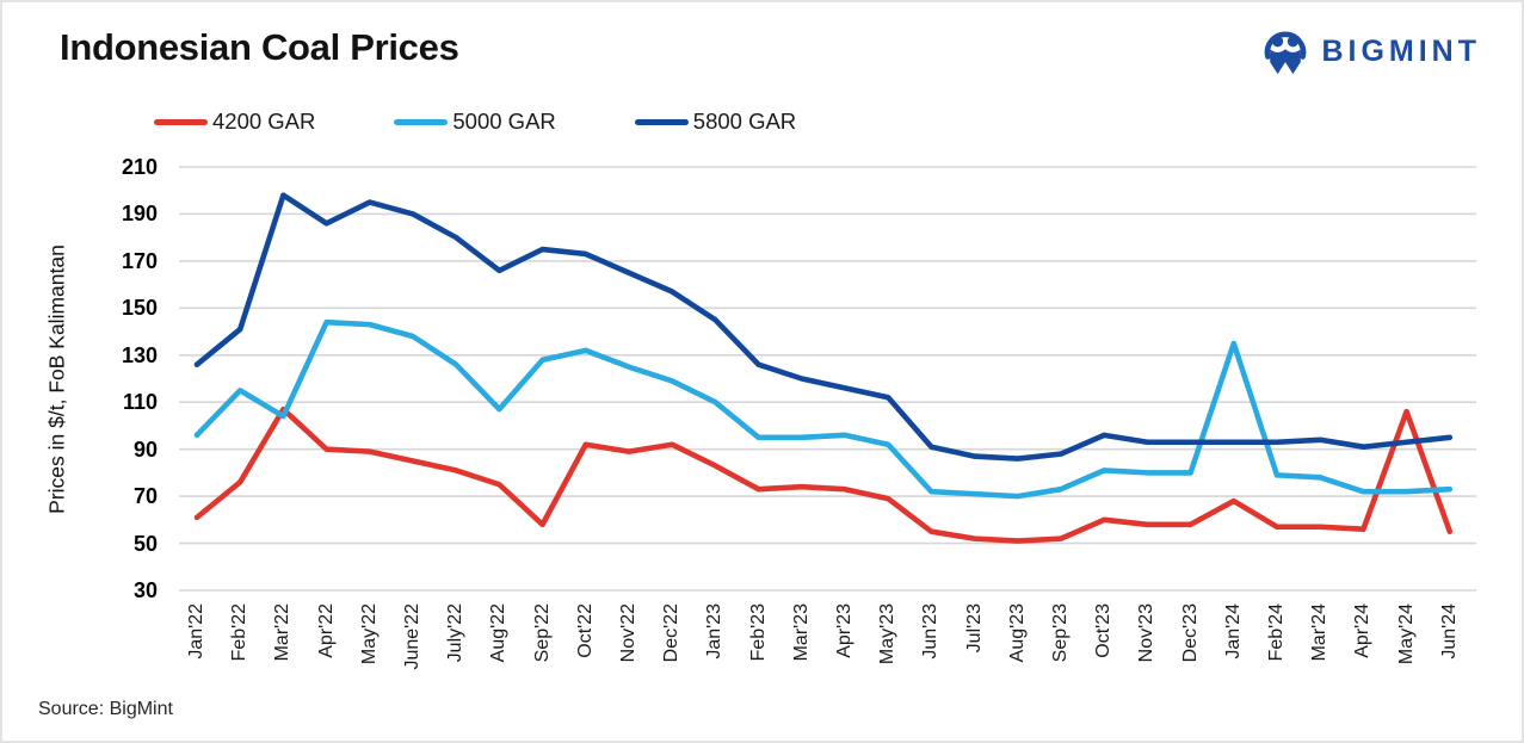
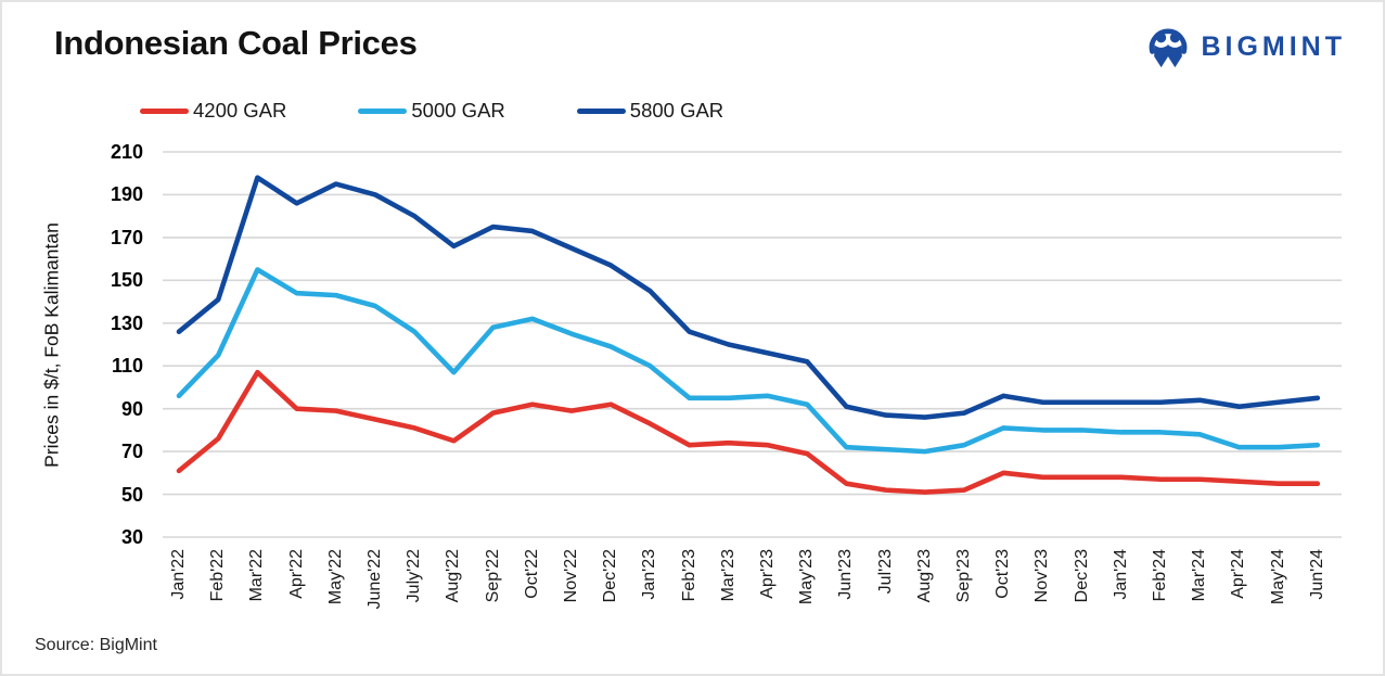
5000 GAR/Mar'22: 104 -> 155
4200 GAR/Sep'22: 58 -> 88
4200 GAR/Jan'24: 68 -> 58
5000 GAR/Jan'24: 135 -> 79
4200 GAR/May'24: 106 -> 55
